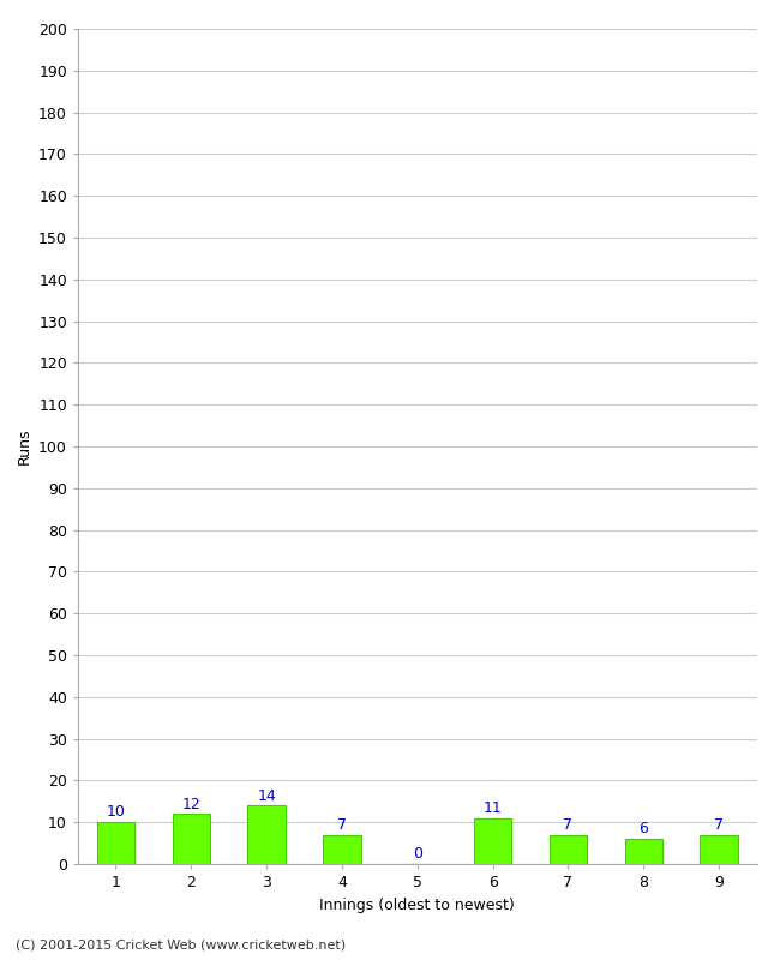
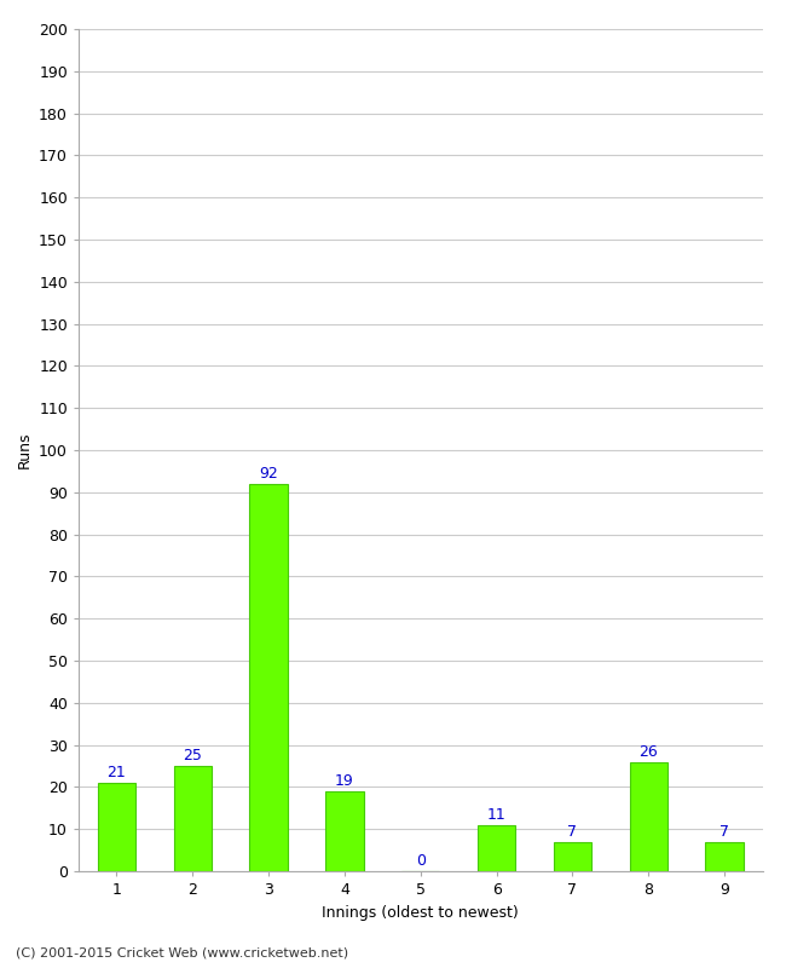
1: 10 -> 21
2: 12 -> 25
3: 14 -> 92
4: 7 -> 19
8: 6 -> 26
